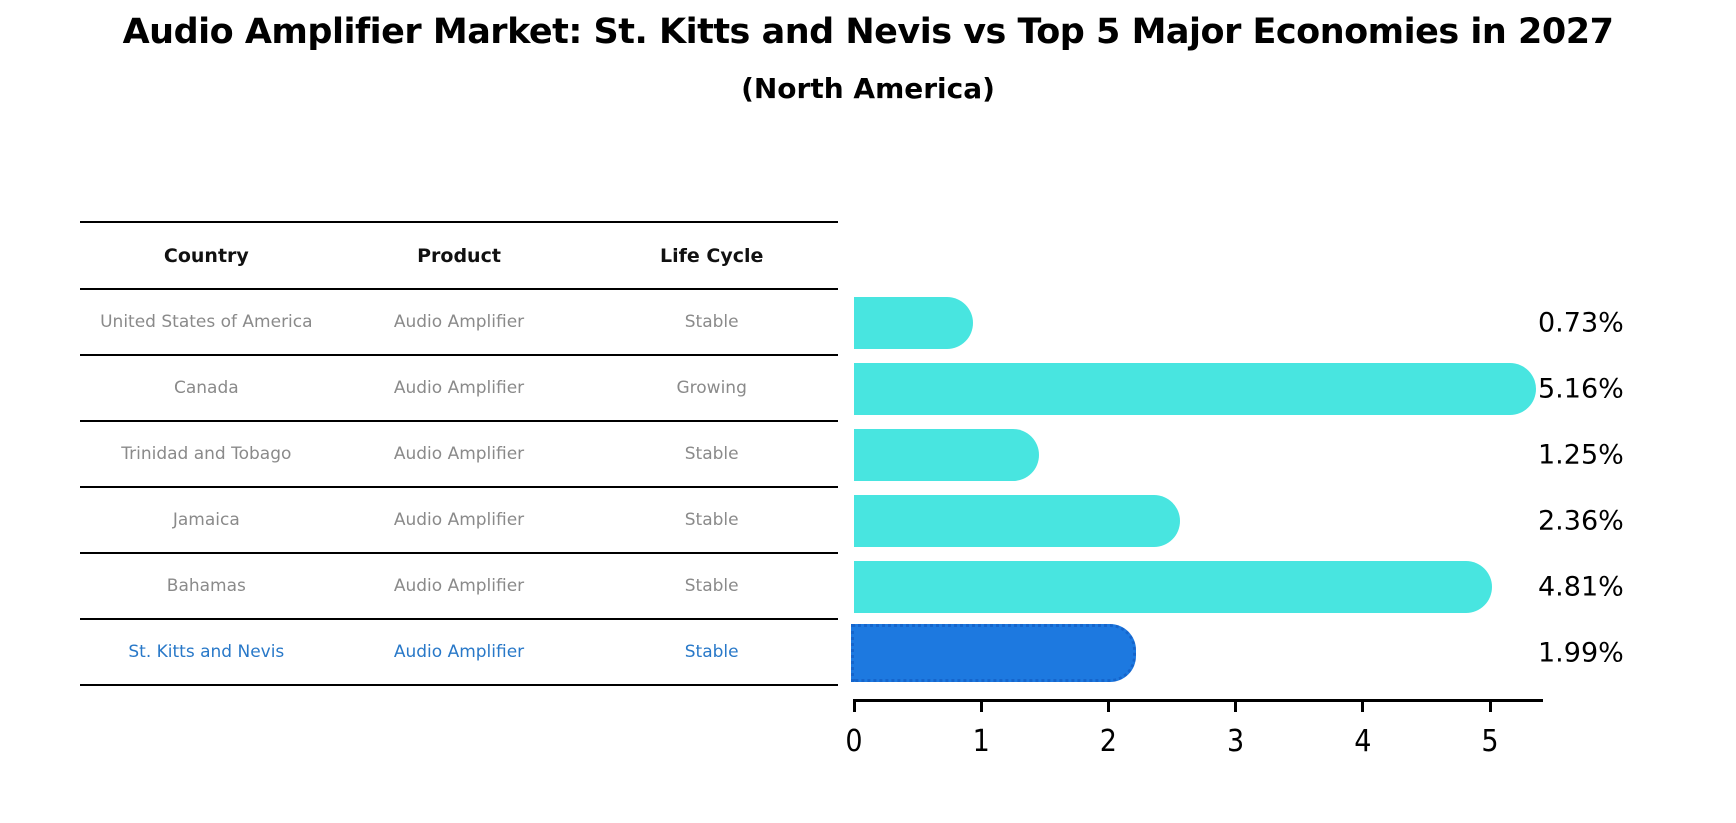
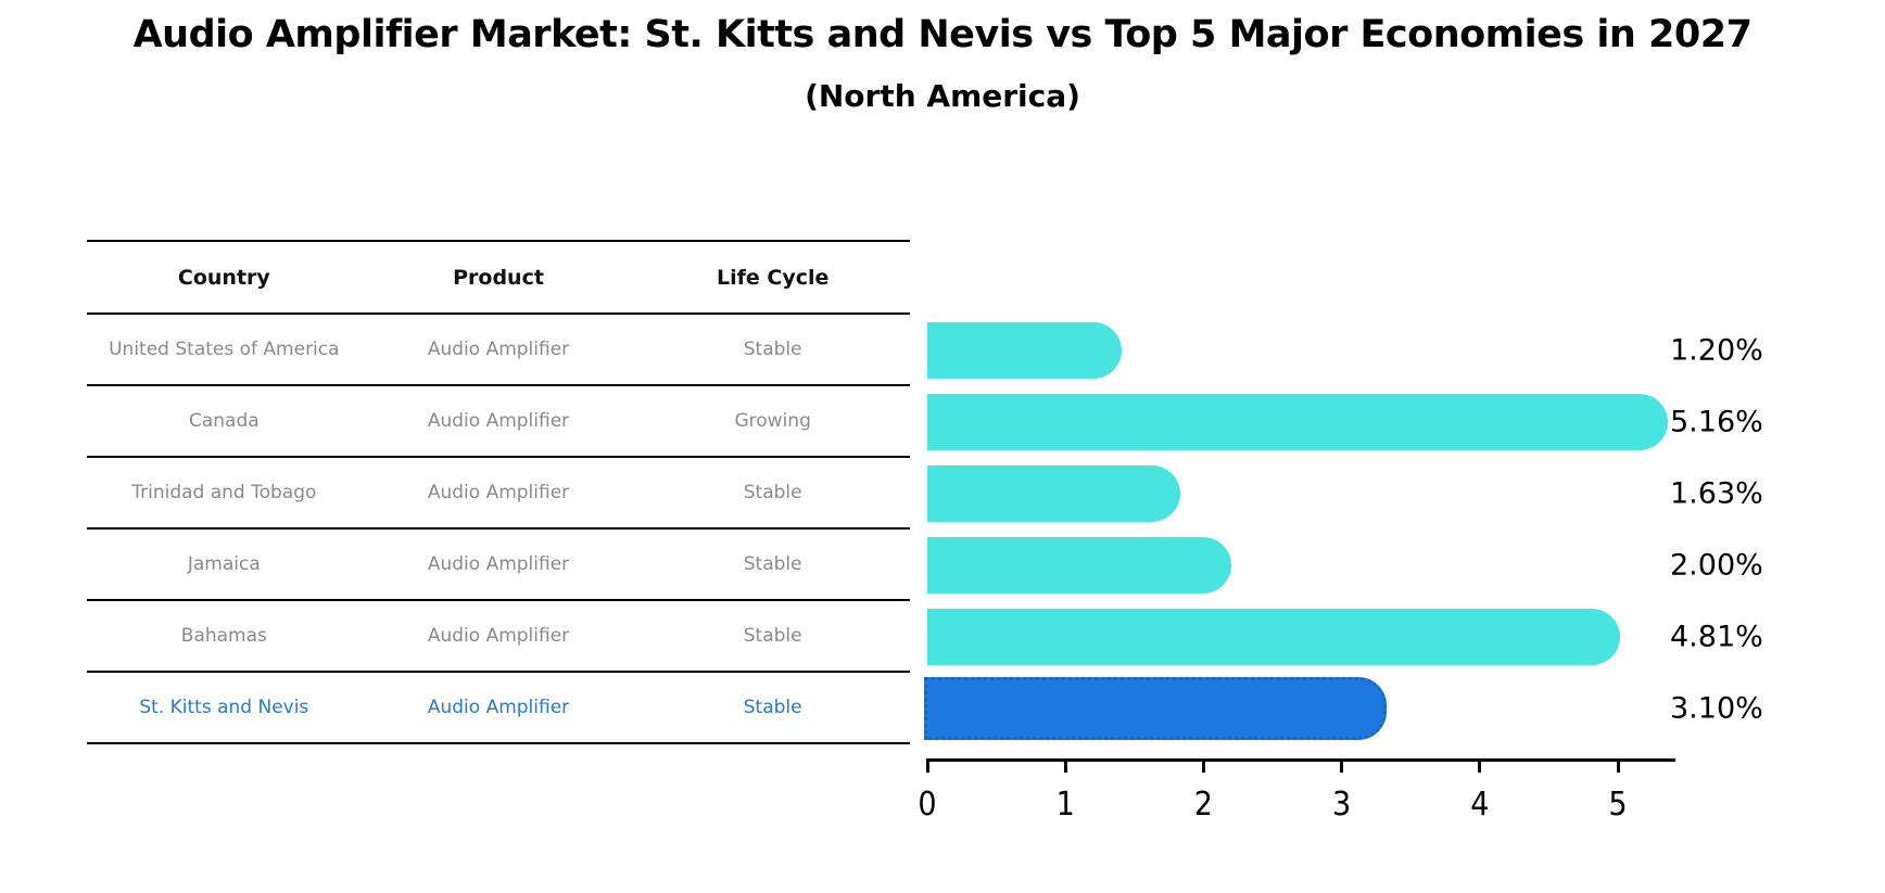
United States of America: 0.73% -> 1.20%
Trinidad and Tobago: 1.25% -> 1.63%
Jamaica: 2.36% -> 2.00%
St. Kitts and Nevis: 1.99% -> 3.10%
